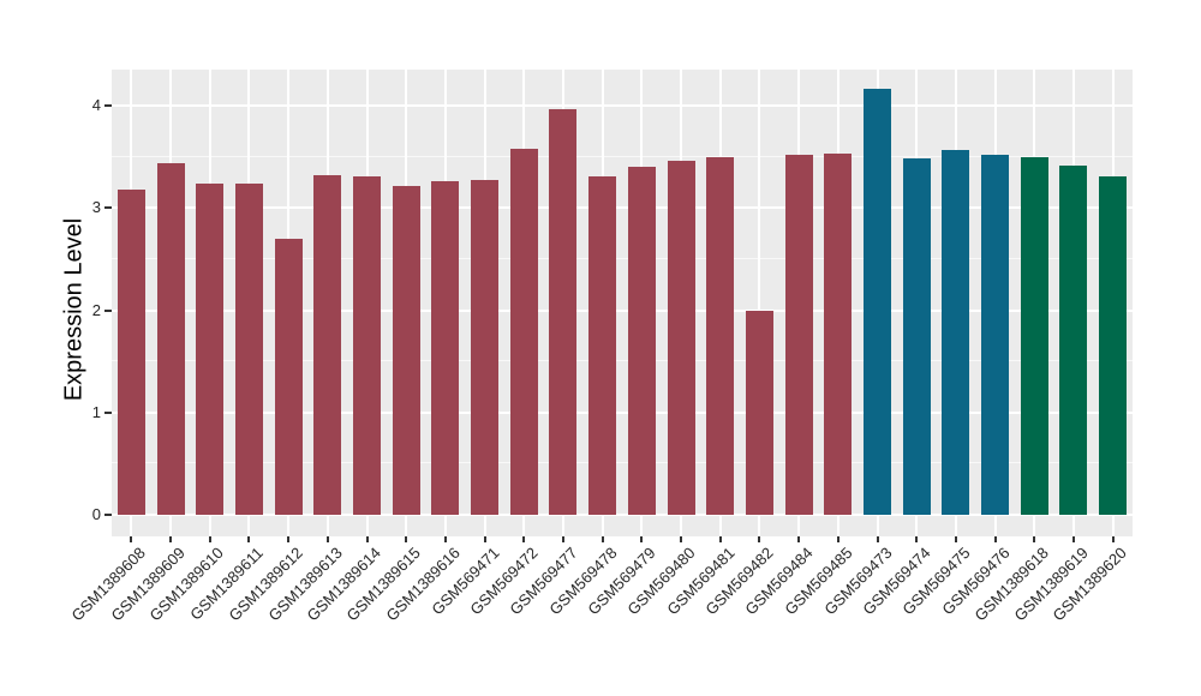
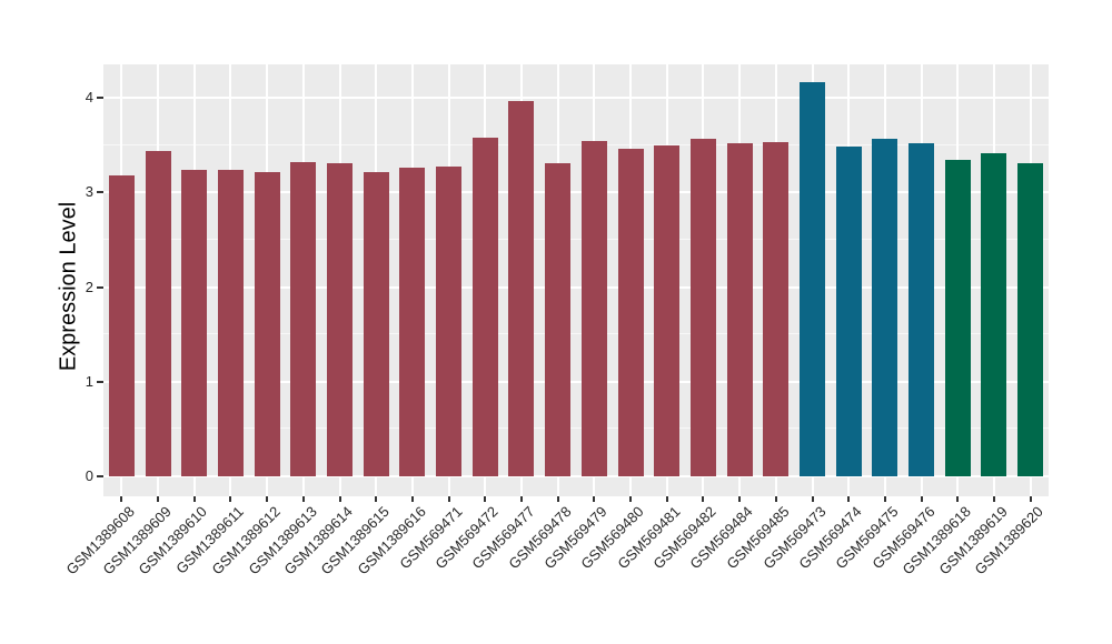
GSM1389612: 2.7 -> 3.2
GSM569479: 3.4 -> 3.5
GSM569482: 2.0 -> 3.6
GSM1389618: 3.5 -> 3.3
